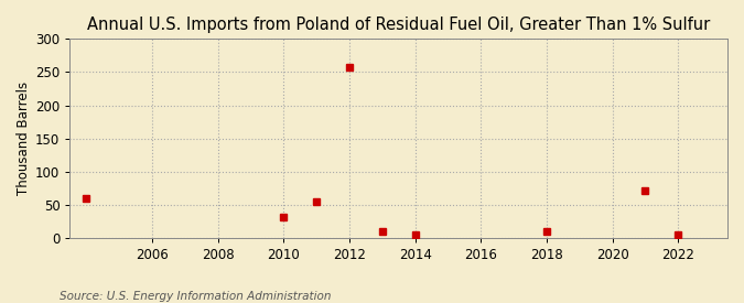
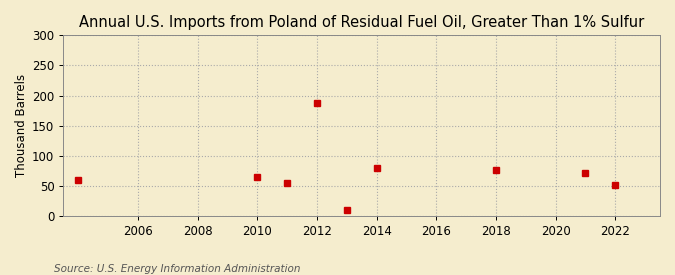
2010: 32 -> 64
2012: 258 -> 188
2014: 5 -> 80
2018: 10 -> 76
2022: 5 -> 52
